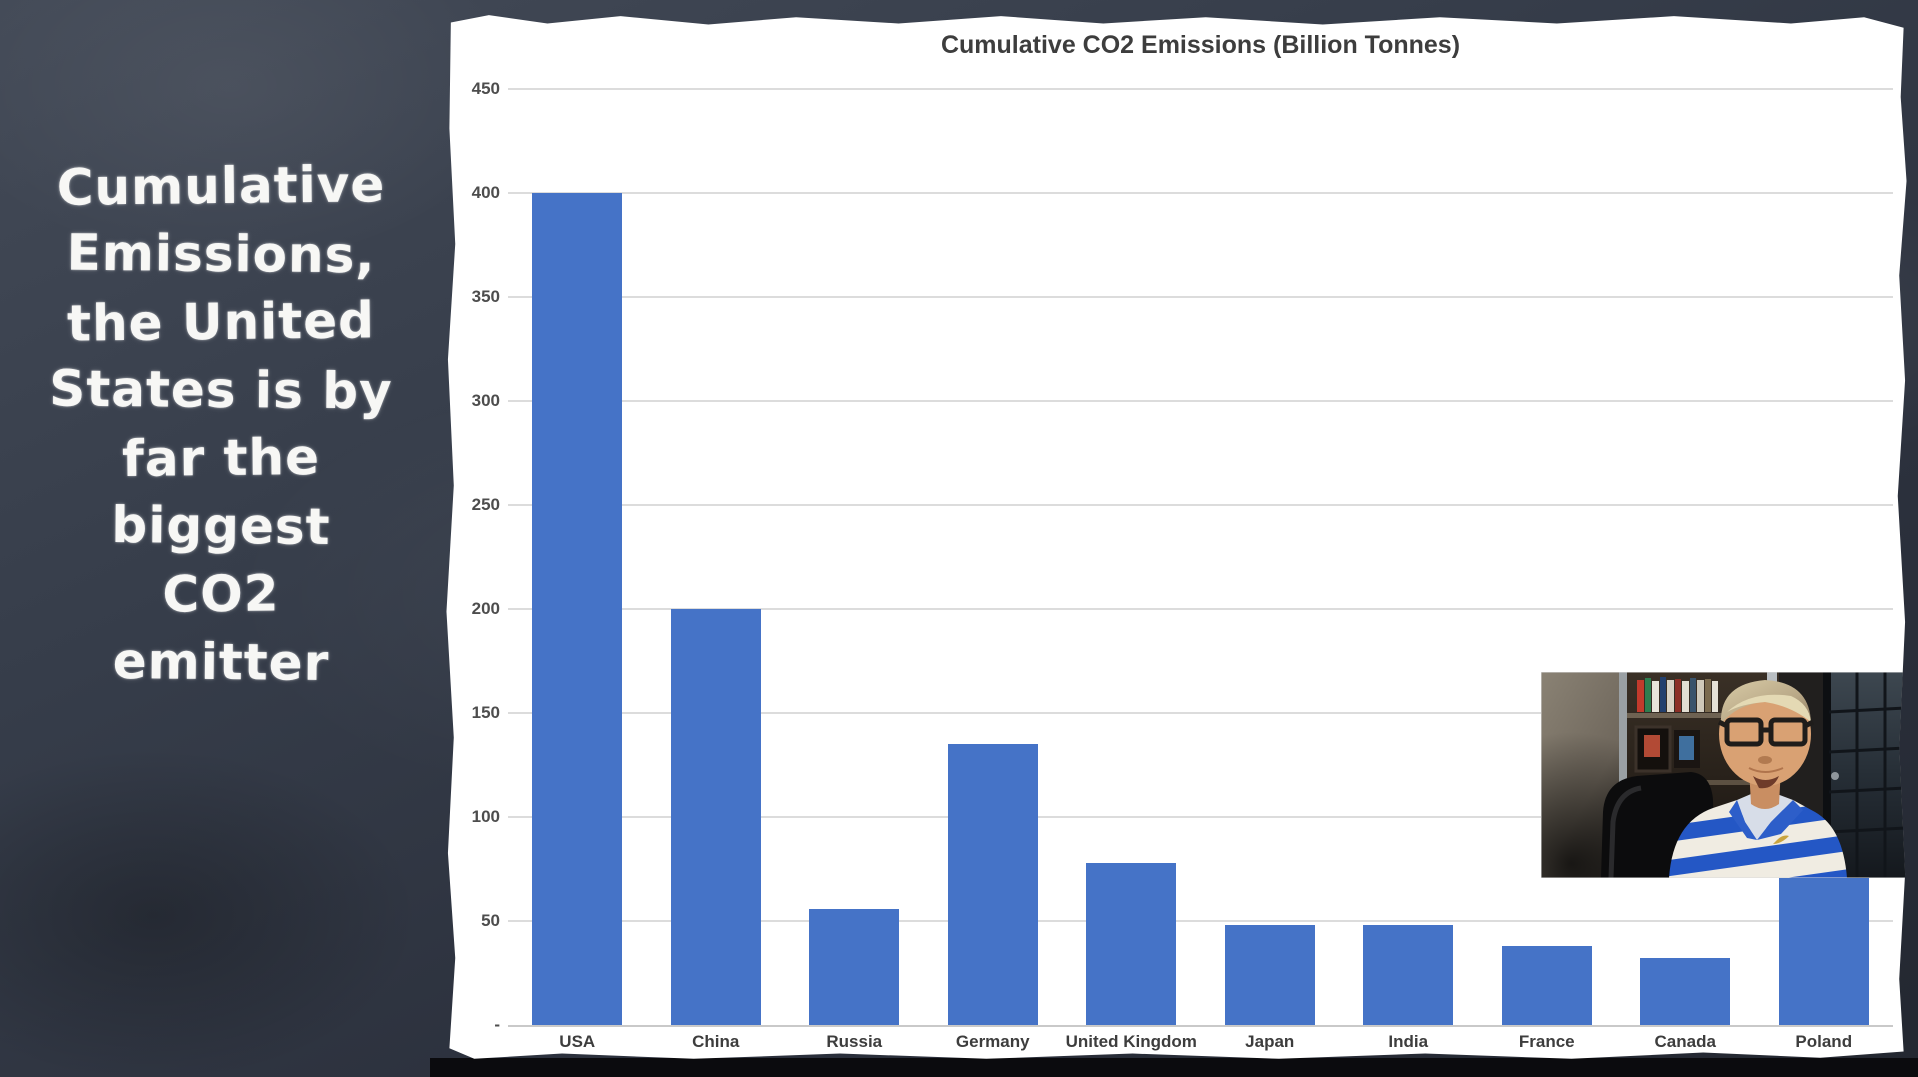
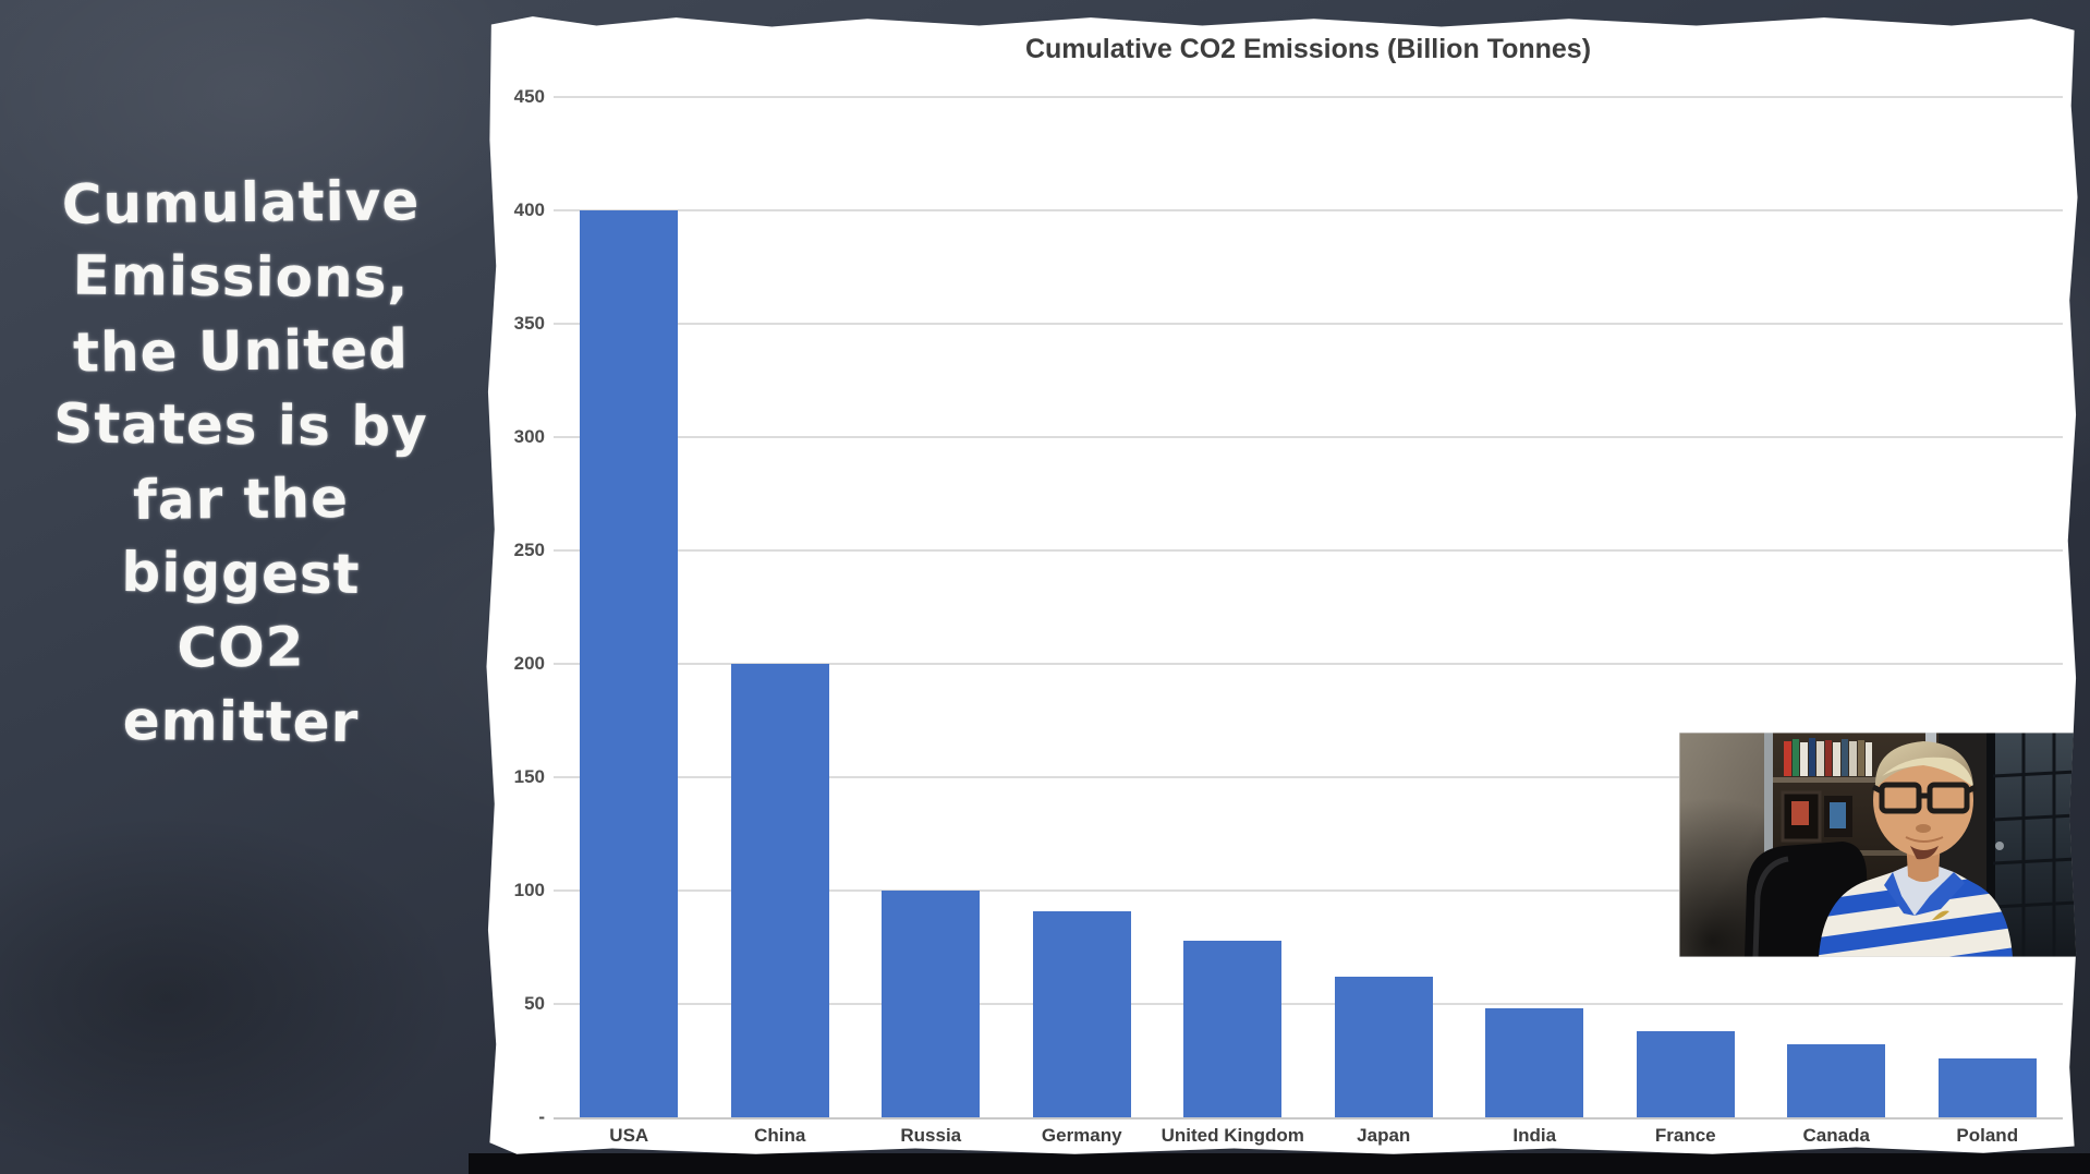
Russia: 56 -> 100
Germany: 135 -> 91
Japan: 48 -> 62
Poland: 147 -> 26
